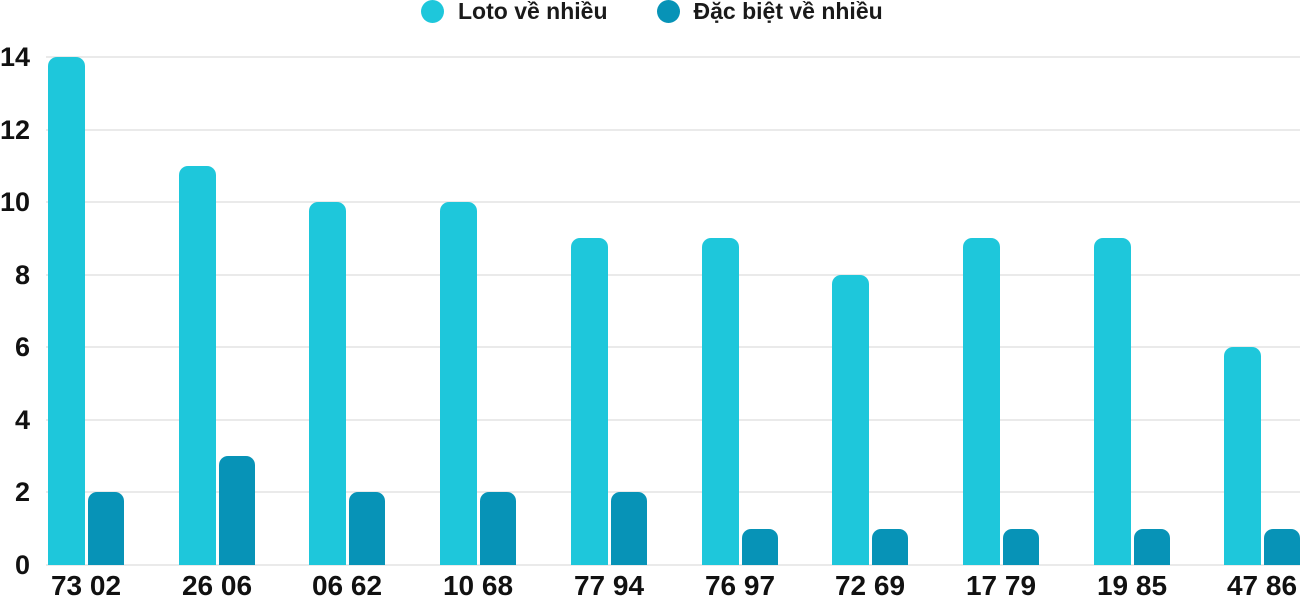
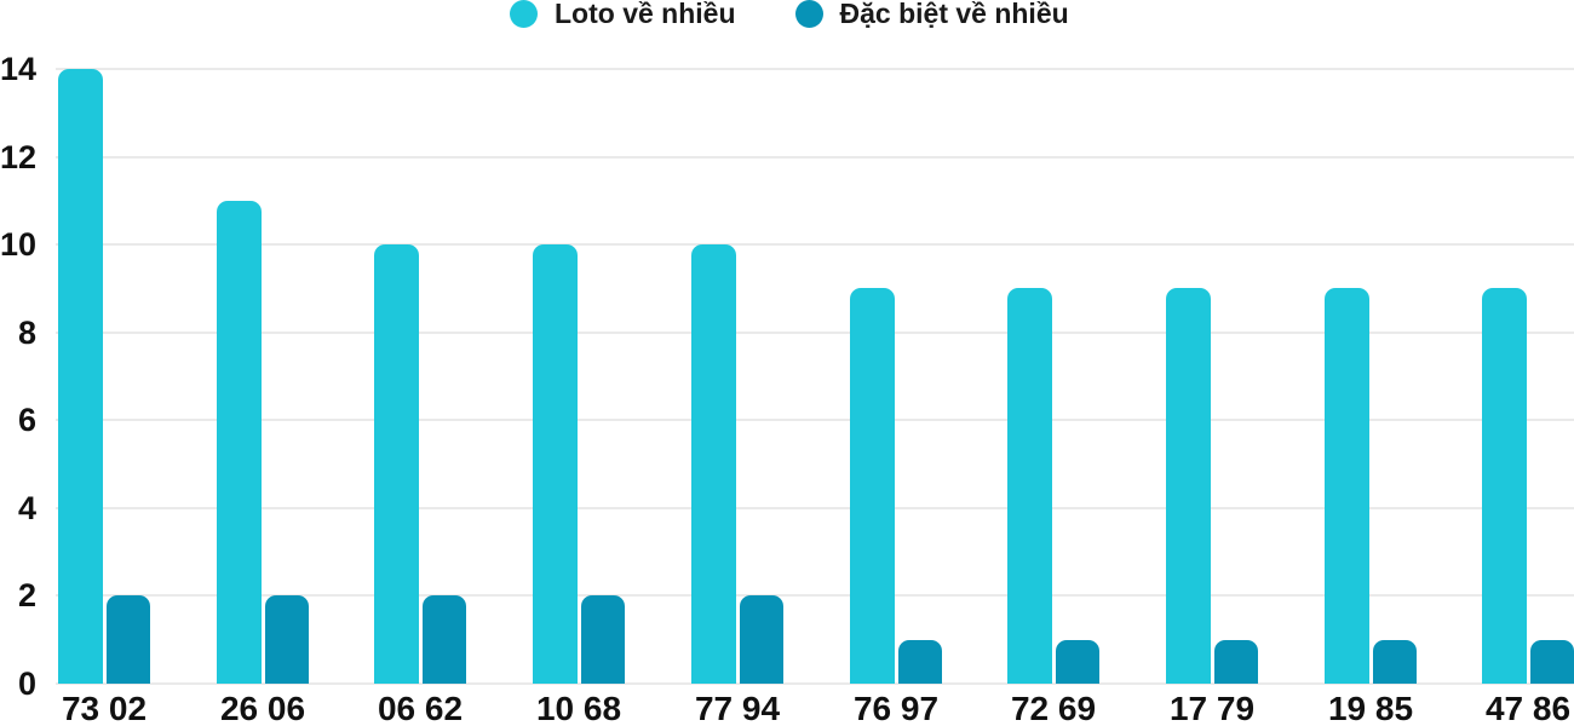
Đặc biệt về nhiều/26 06: 3 -> 2
Loto về nhiều/77 94: 9 -> 10
Loto về nhiều/72 69: 8 -> 9
Loto về nhiều/47 86: 6 -> 9
